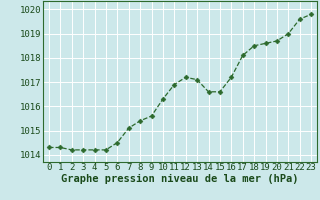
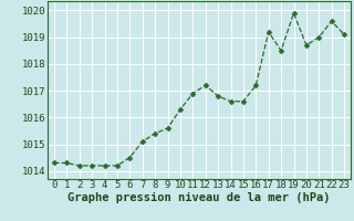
13: 1017.1 -> 1016.8
17: 1018.1 -> 1019.2
19: 1018.6 -> 1019.9
23: 1019.8 -> 1019.1
